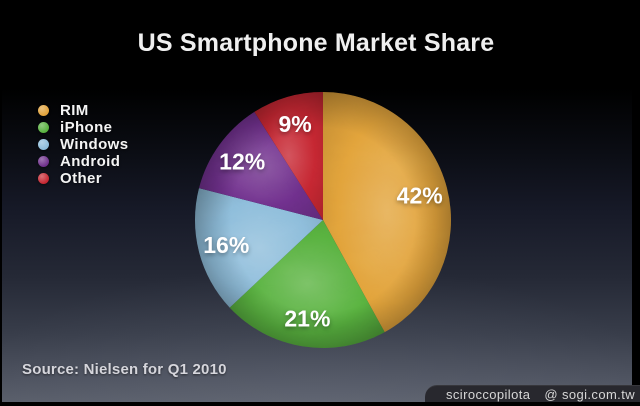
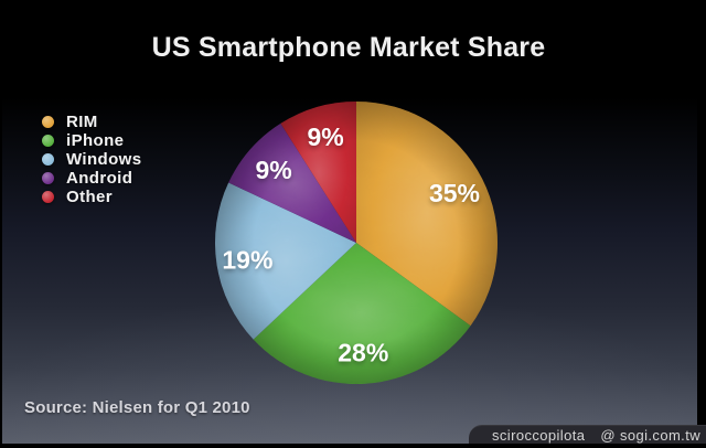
RIM: 42% -> 35%
iPhone: 21% -> 28%
Windows: 16% -> 19%
Android: 12% -> 9%
